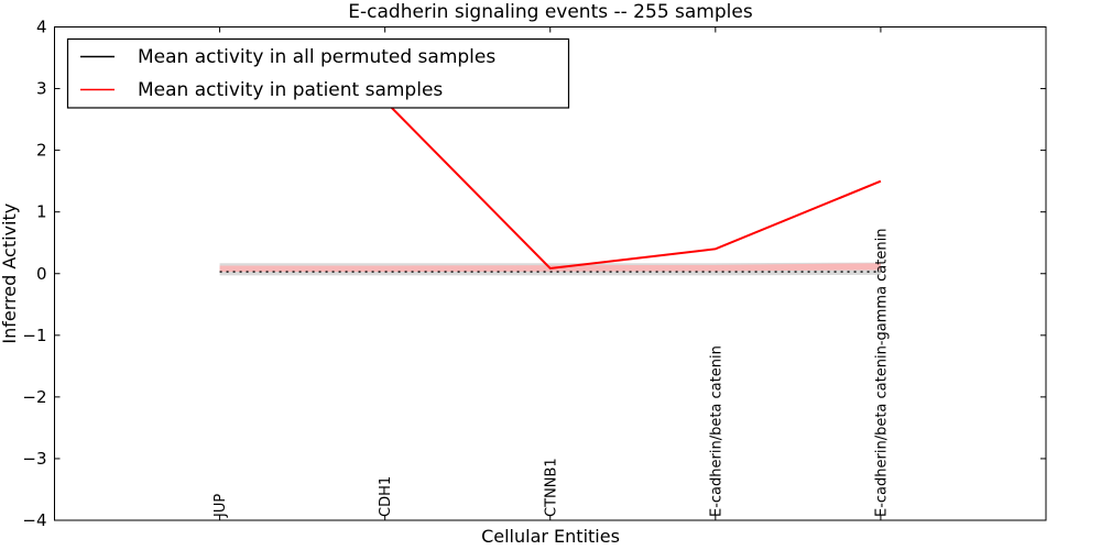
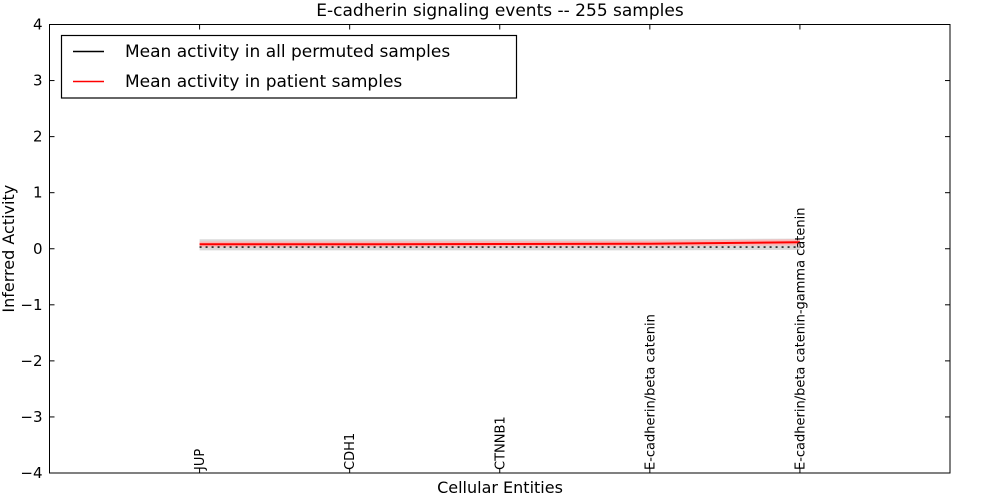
Mean activity in patient samples/JUP: 2.8 -> 0.1
Mean activity in patient samples/CDH1: 2.8 -> 0.1
Mean activity in patient samples/E-cadherin/beta catenin: 0.4 -> 0.1
Mean activity in patient samples/E-cadherin/beta catenin-gamma catenin: 1.5 -> 0.1
